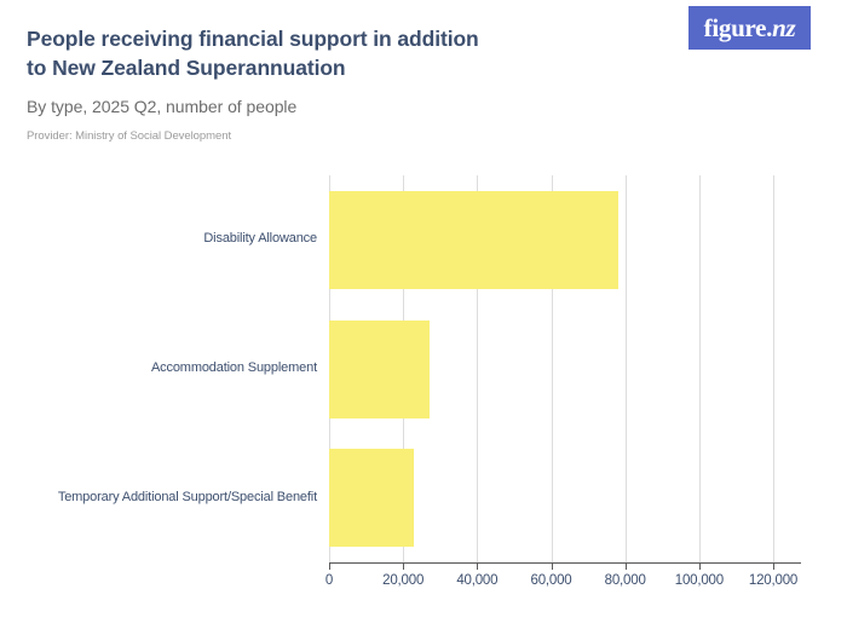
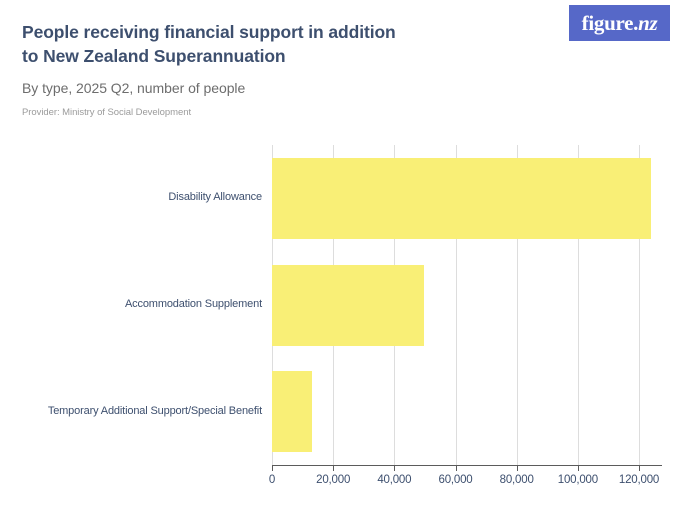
Disability Allowance: 78000 -> 124000
Accommodation Supplement: 27000 -> 50000
Temporary Additional Support/Special Benefit: 23000 -> 13000
